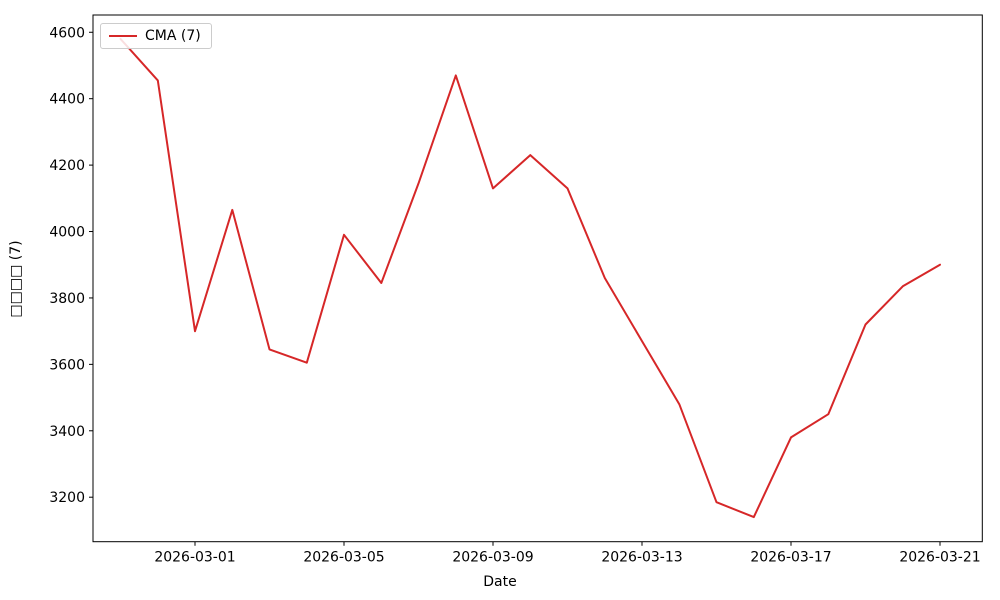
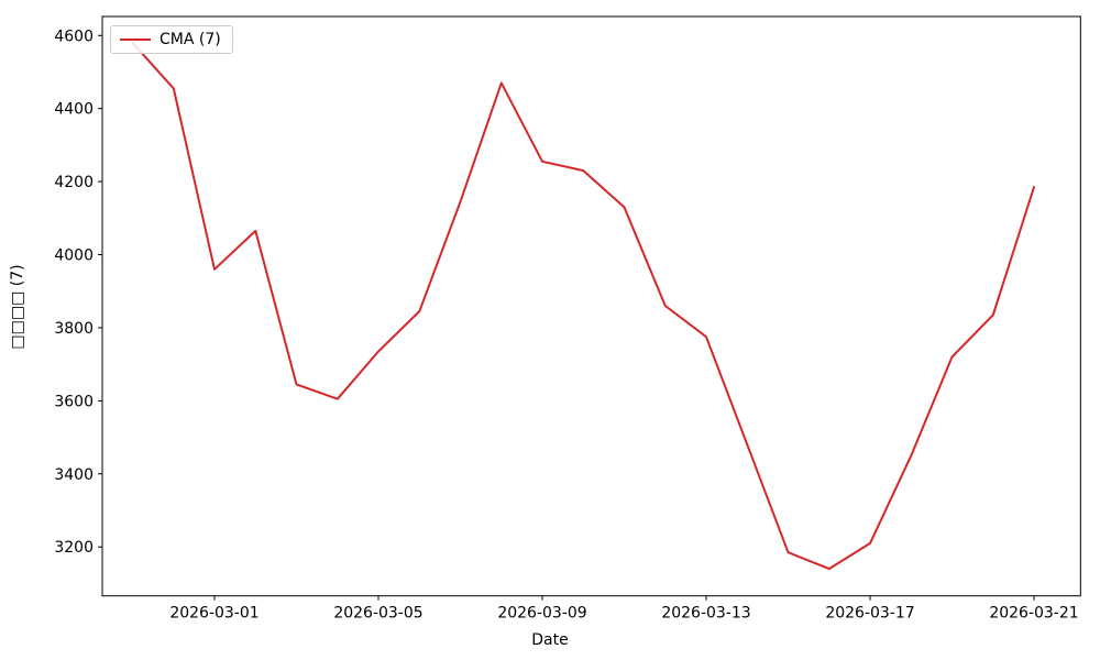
2026-03-01: 3700 -> 3960
2026-03-05: 3990 -> 3740
2026-03-09: 4130 -> 4260
2026-03-13: 3670 -> 3780
2026-03-17: 3380 -> 3210
2026-03-21: 3900 -> 4180
